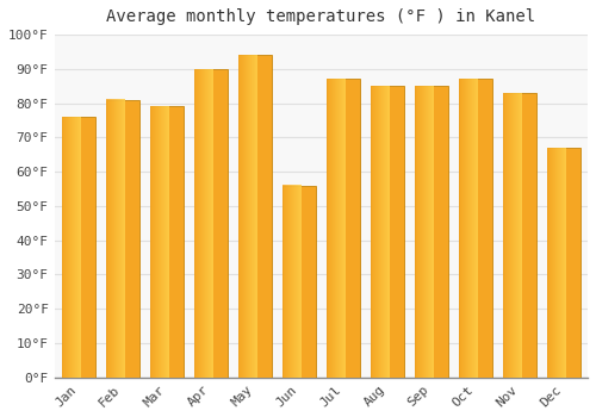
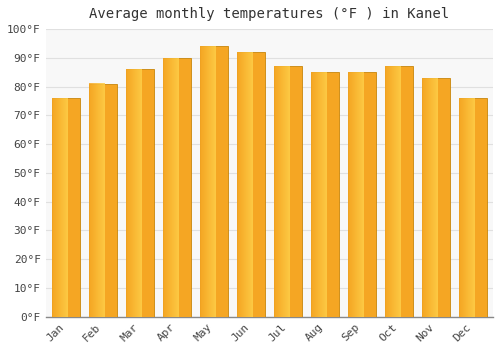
Mar: 79°F -> 86°F
Jun: 56°F -> 92°F
Dec: 67°F -> 76°F
